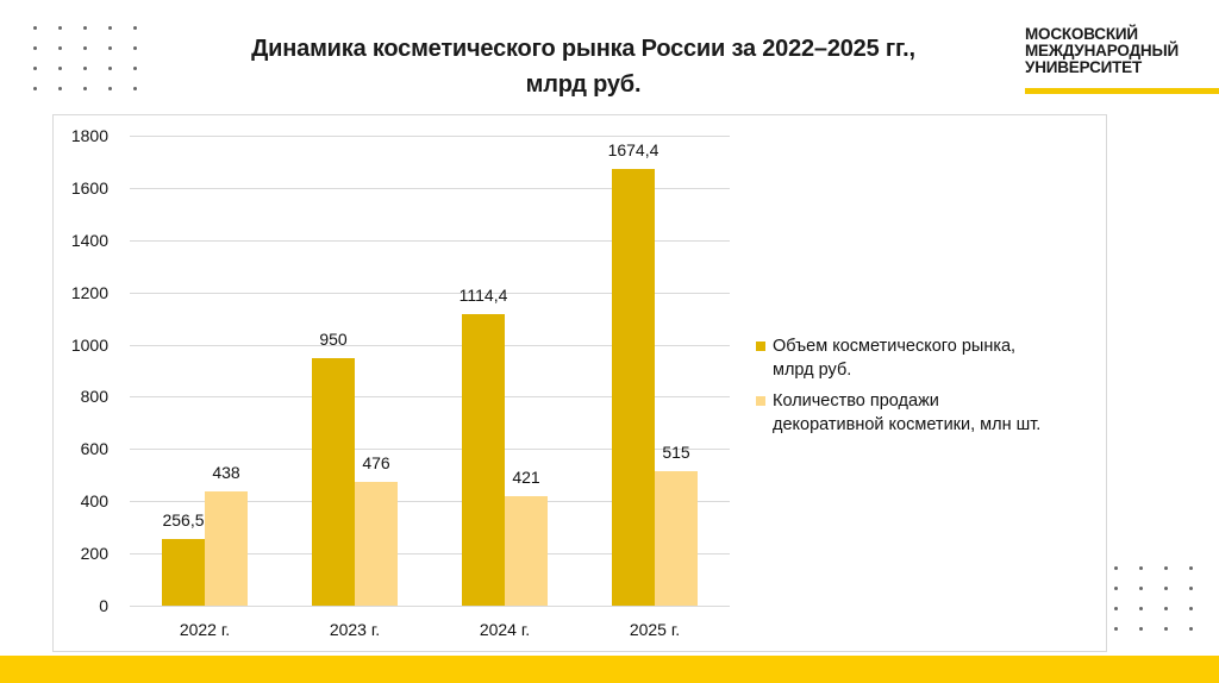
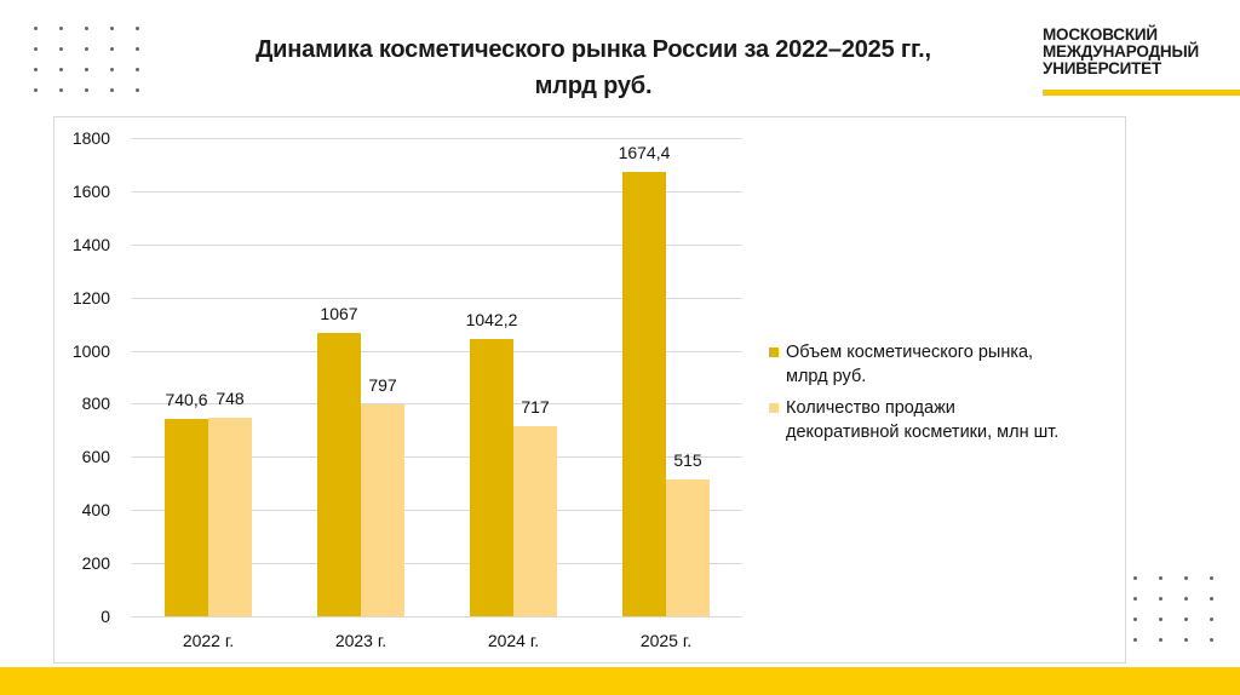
Объем косметического рынка, млрд руб./2022 г.: 256,5 -> 740,6
Количество продажи декоративной косметики, млн шт./2022 г.: 438 -> 748
Объем косметического рынка, млрд руб./2023 г.: 950 -> 1067
Количество продажи декоративной косметики, млн шт./2023 г.: 476 -> 797
Объем косметического рынка, млрд руб./2024 г.: 1114,4 -> 1042,2
Количество продажи декоративной косметики, млн шт./2024 г.: 421 -> 717
